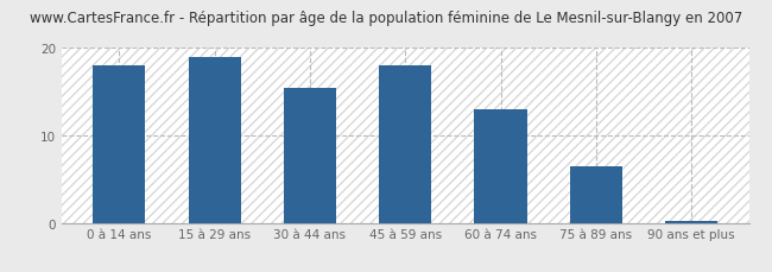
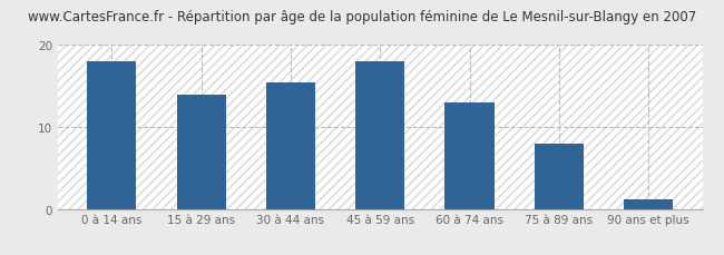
15 à 29 ans: 19.0 -> 14.0
75 à 89 ans: 6.5 -> 8.0
90 ans et plus: 0.2 -> 1.2
